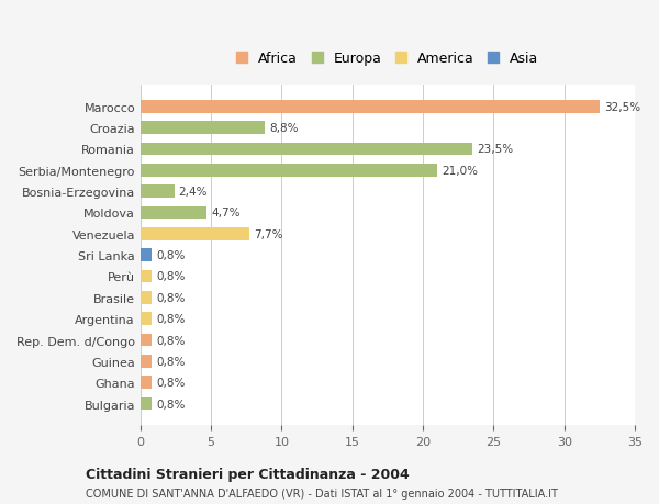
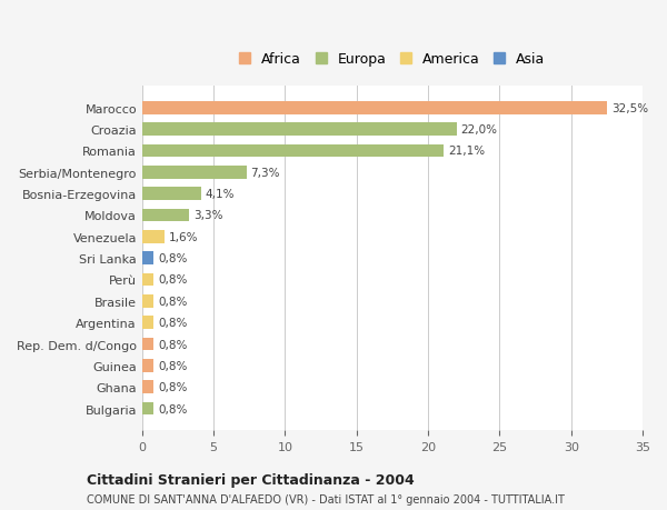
Croazia: 8,8% -> 22,0%
Romania: 23,5% -> 21,1%
Serbia/Montenegro: 21,0% -> 7,3%
Bosnia-Erzegovina: 2,4% -> 4,1%
Moldova: 4,7% -> 3,3%
Venezuela: 7,7% -> 1,6%
